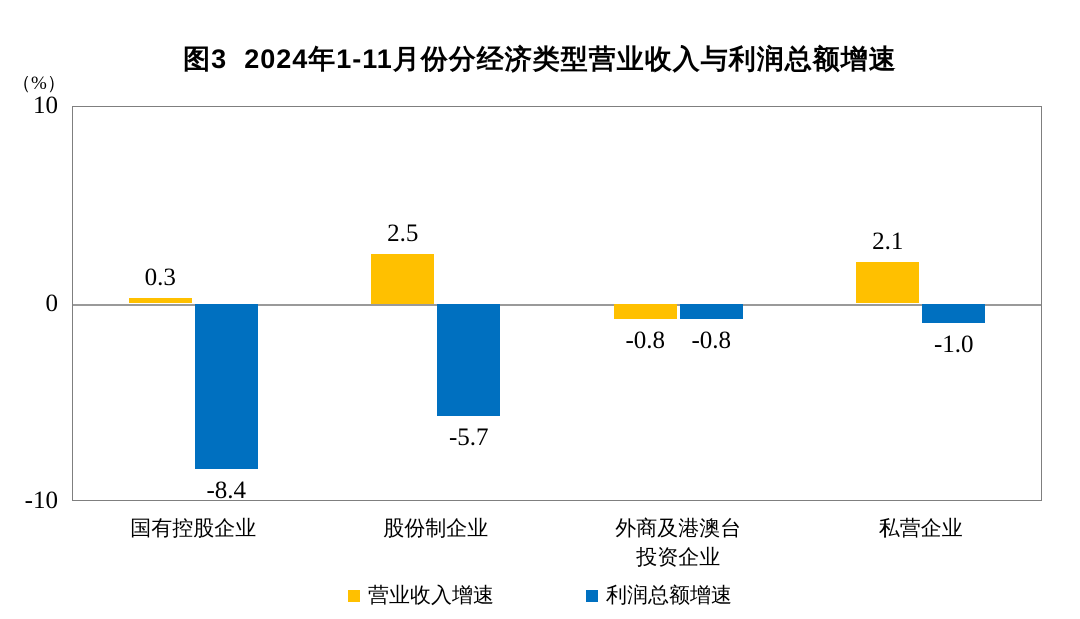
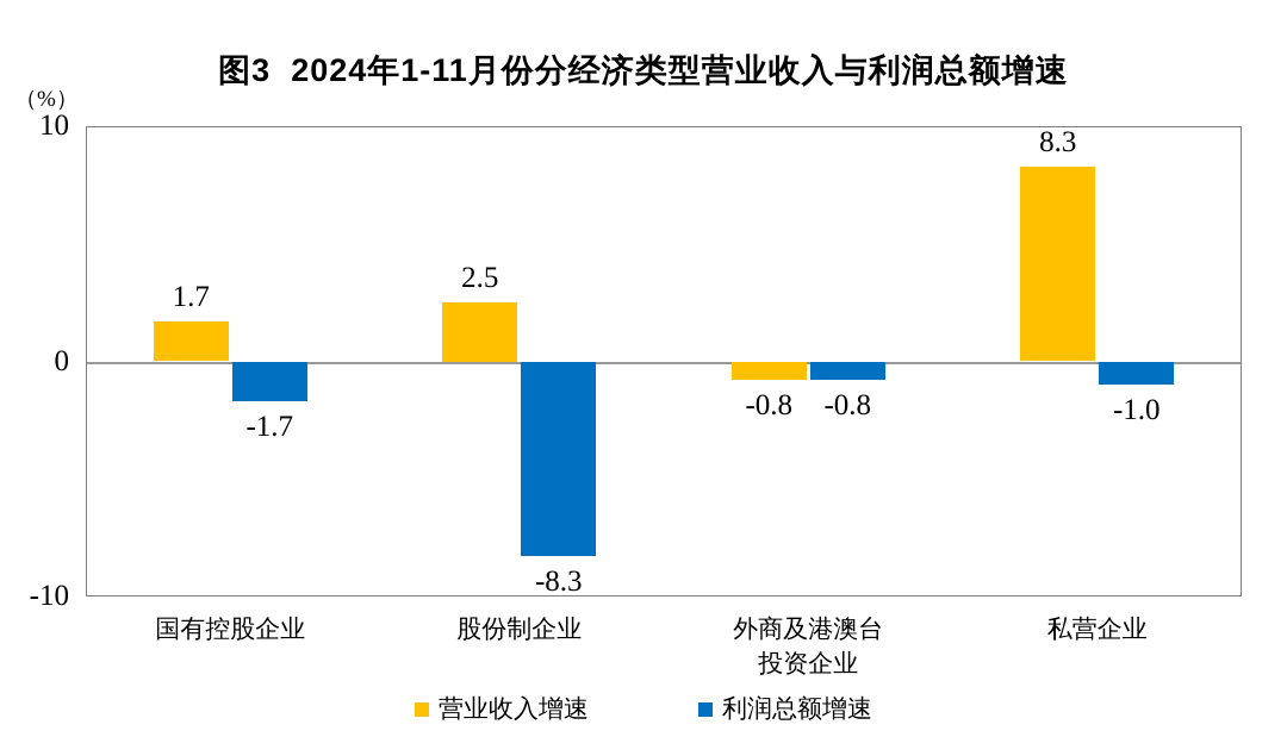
营业收入增速/国有控股企业: 0.3 -> 1.7
利润总额增速/国有控股企业: -8.4 -> -1.7
利润总额增速/股份制企业: -5.7 -> -8.3
营业收入增速/私营企业: 2.1 -> 8.3
